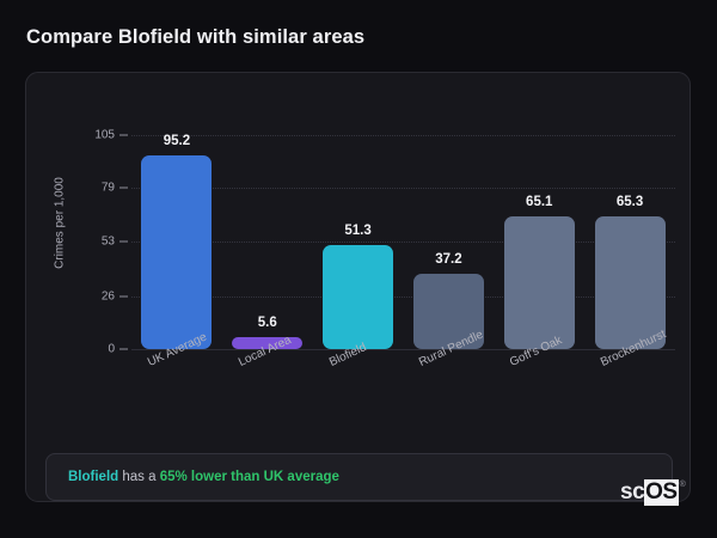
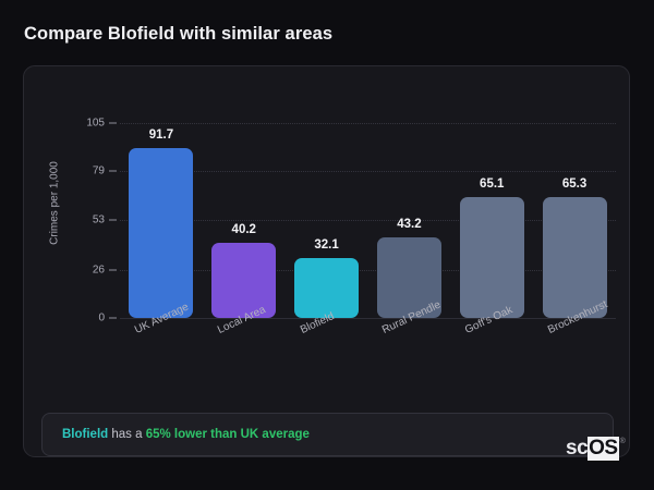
UK Average: 95.2 -> 91.7
Local Area: 5.6 -> 40.2
Blofield: 51.3 -> 32.1
Rural Pendle: 37.2 -> 43.2
